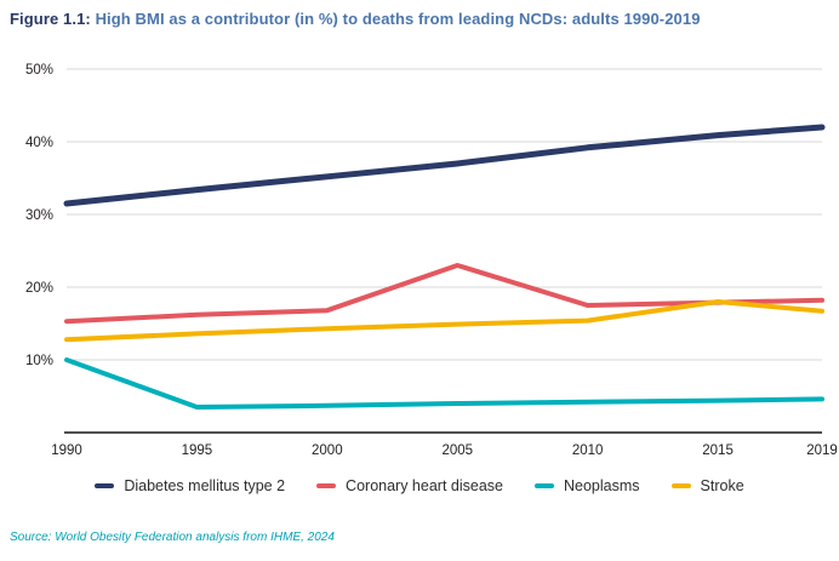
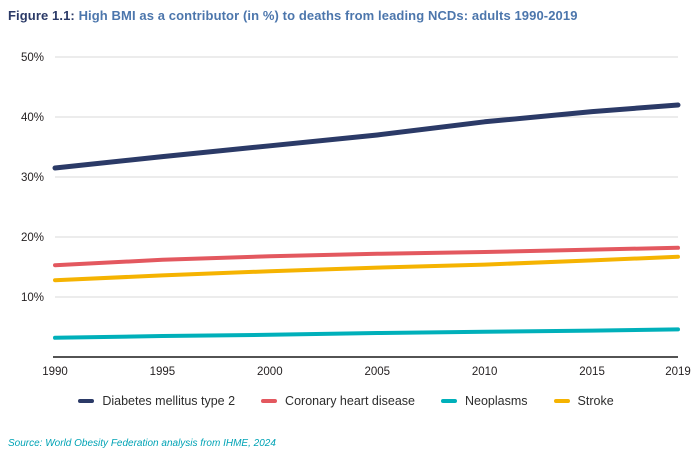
Neoplasms/1990: 10% -> 3%
Coronary heart disease/2005: 23% -> 17%
Stroke/2015: 18% -> 16%
